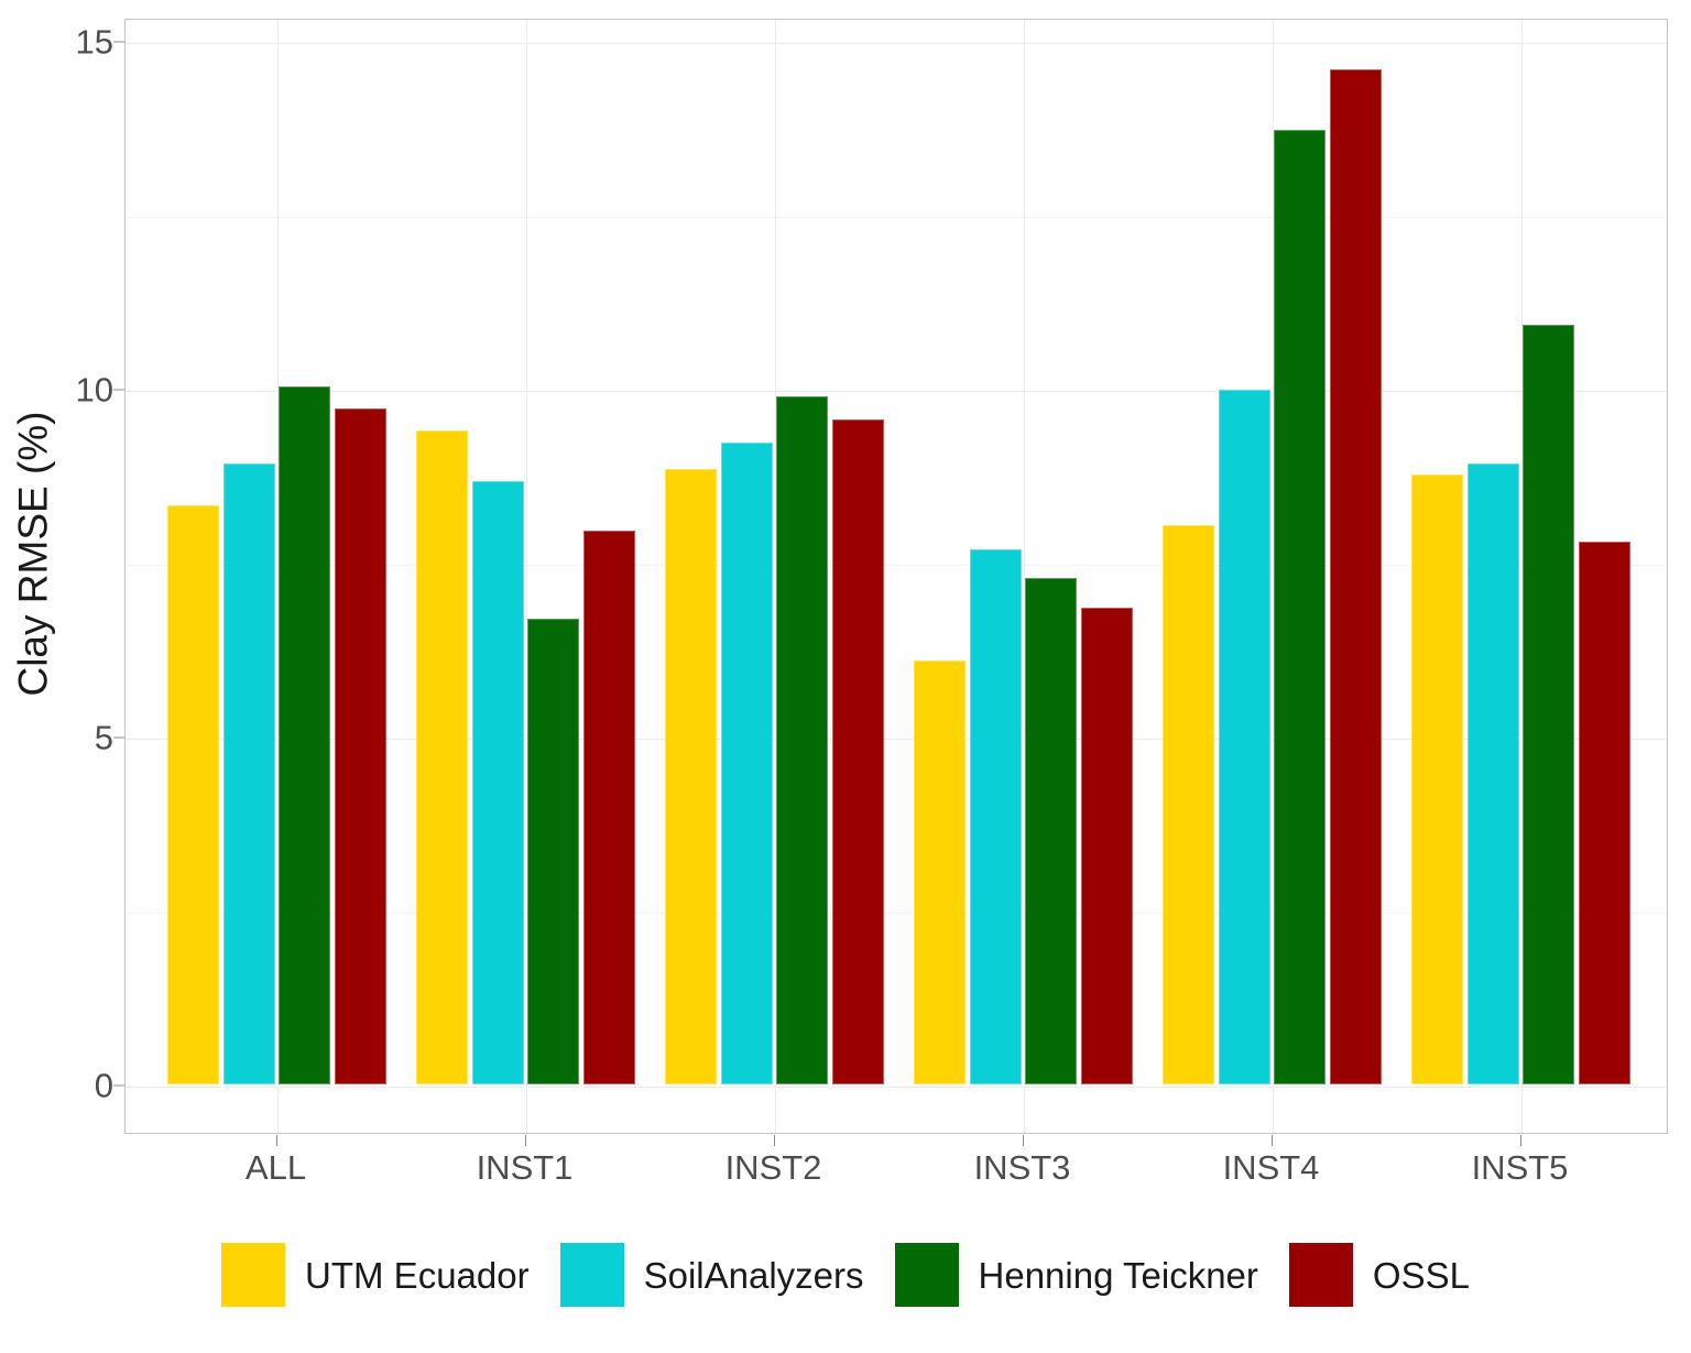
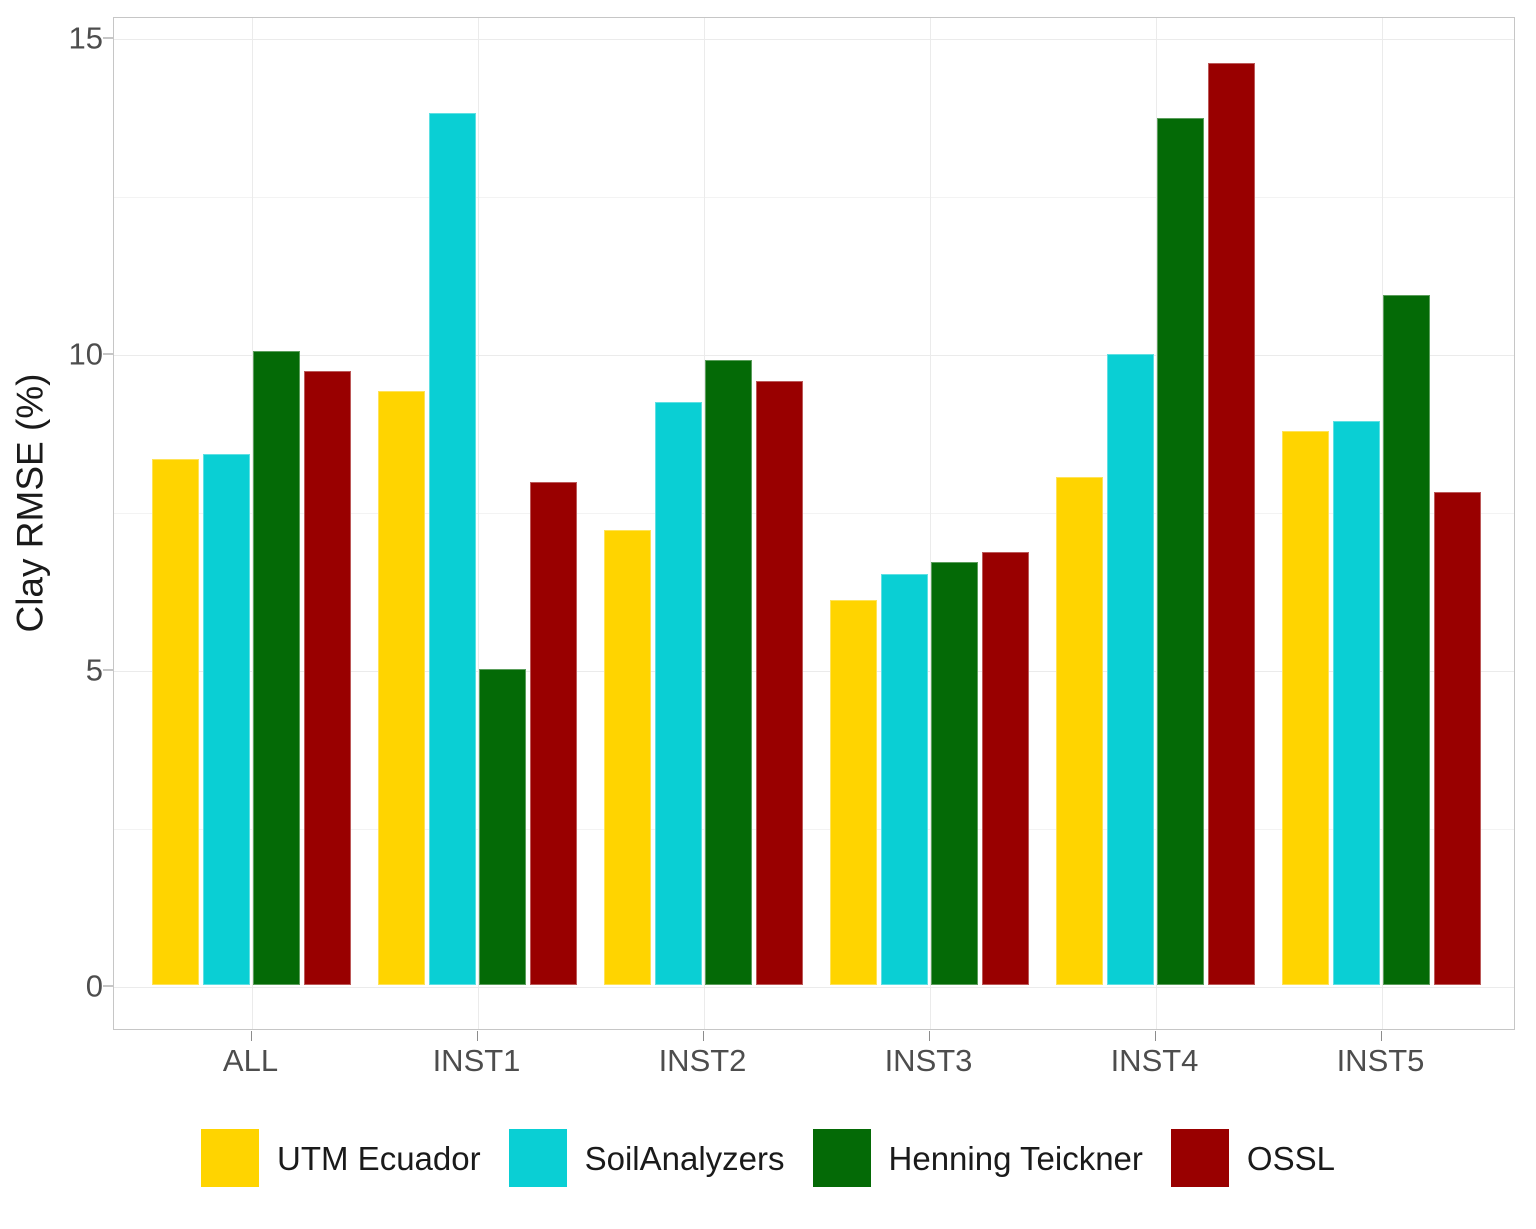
SoilAnalyzers/ALL: 8.9 -> 8.4
SoilAnalyzers/INST1: 8.7 -> 13.8
Henning Teickner/INST1: 6.7 -> 5.0
UTM Ecuador/INST2: 8.8 -> 7.2
SoilAnalyzers/INST3: 7.7 -> 6.5
Henning Teickner/INST3: 7.3 -> 6.7
